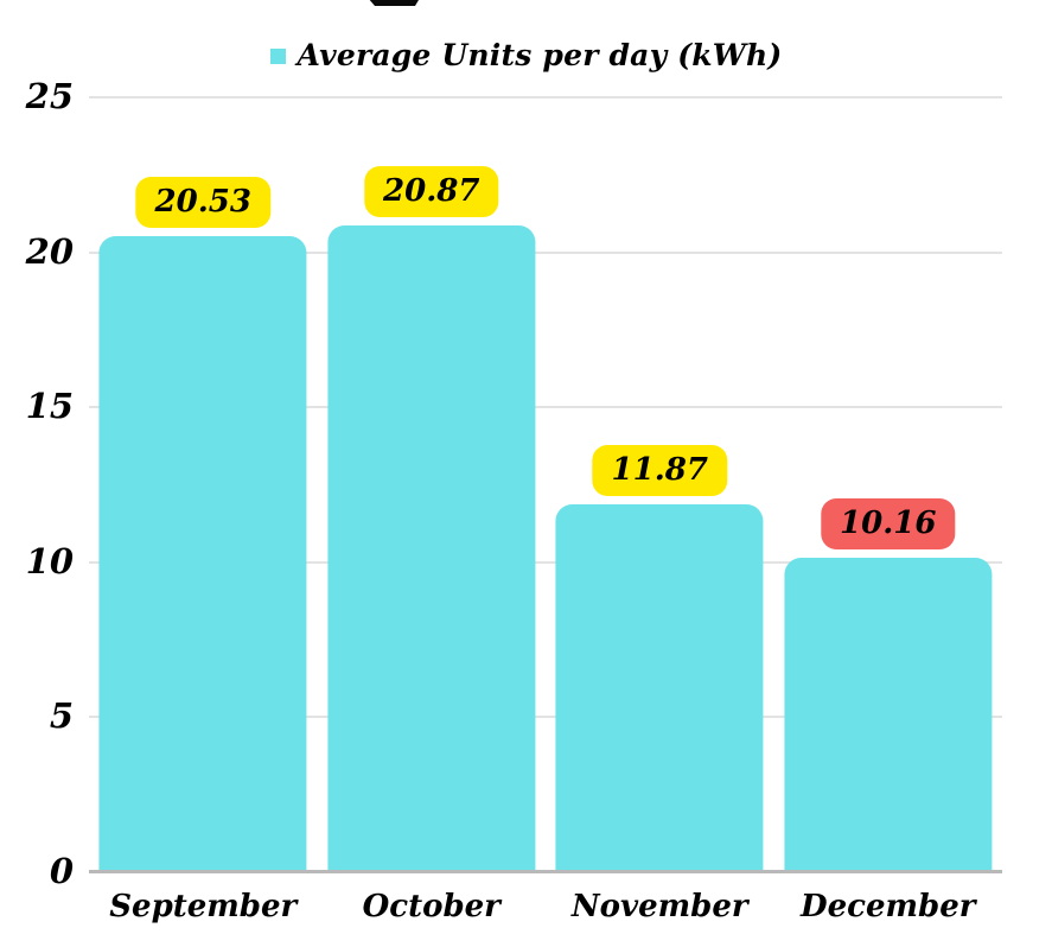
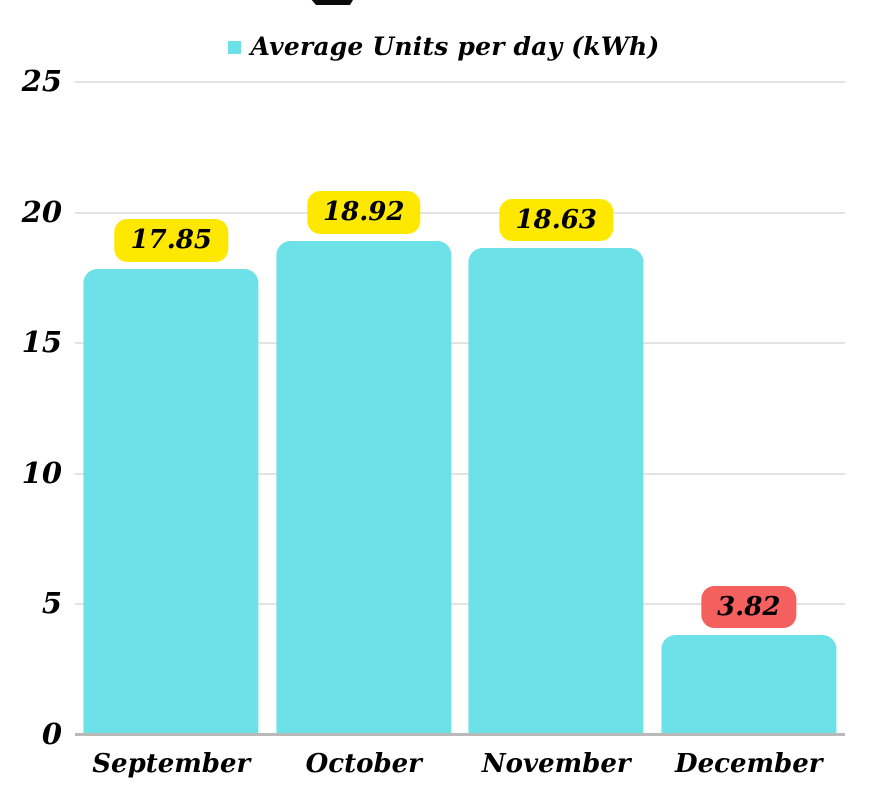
September: 20.53 -> 17.85
October: 20.87 -> 18.92
November: 11.87 -> 18.63
December: 10.16 -> 3.82
